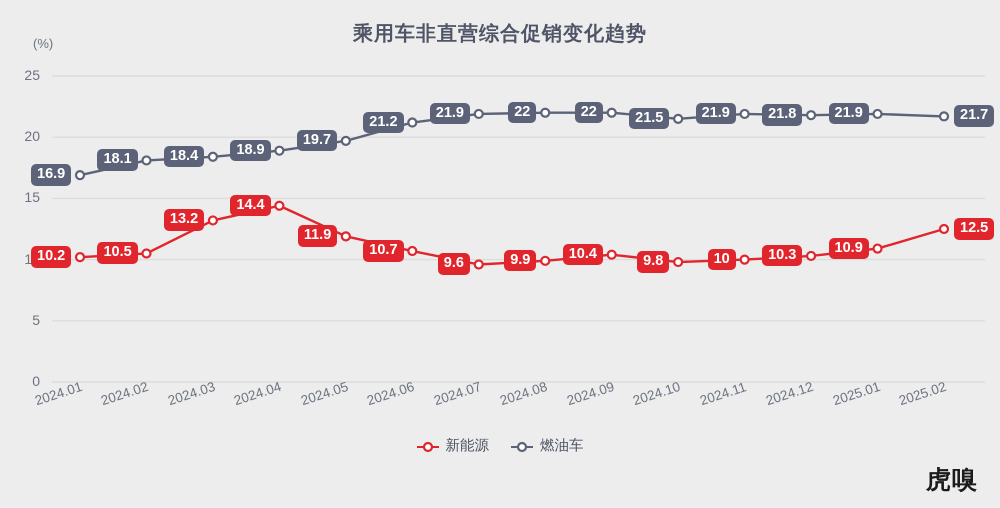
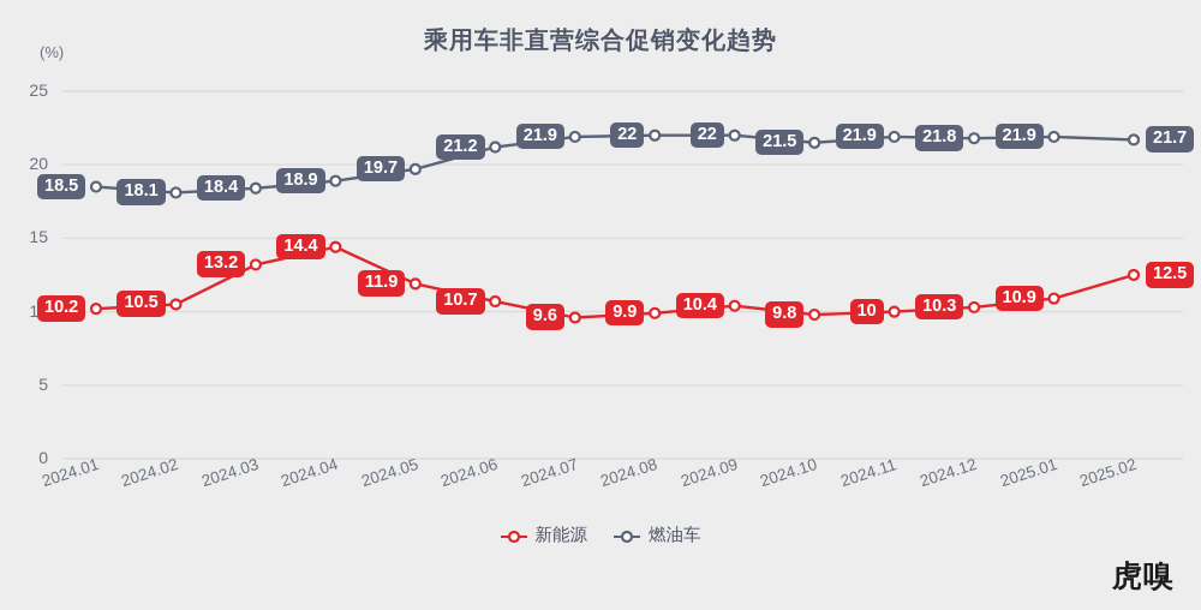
燃油车/2024.01: 16.9 -> 18.5
